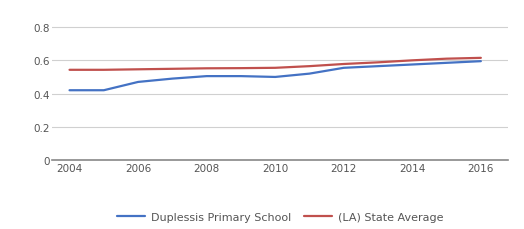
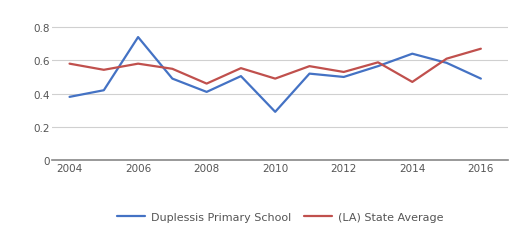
Duplessis Primary School/2004: 0.42 -> 0.38
(LA) State Average/2004: 0.54 -> 0.58
Duplessis Primary School/2006: 0.47 -> 0.74
(LA) State Average/2006: 0.55 -> 0.58
Duplessis Primary School/2008: 0.51 -> 0.41
(LA) State Average/2008: 0.55 -> 0.46
Duplessis Primary School/2010: 0.50 -> 0.29
(LA) State Average/2010: 0.56 -> 0.49
Duplessis Primary School/2012: 0.56 -> 0.50
(LA) State Average/2012: 0.58 -> 0.53
Duplessis Primary School/2014: 0.57 -> 0.64
(LA) State Average/2014: 0.60 -> 0.47
Duplessis Primary School/2016: 0.59 -> 0.49
(LA) State Average/2016: 0.61 -> 0.67
